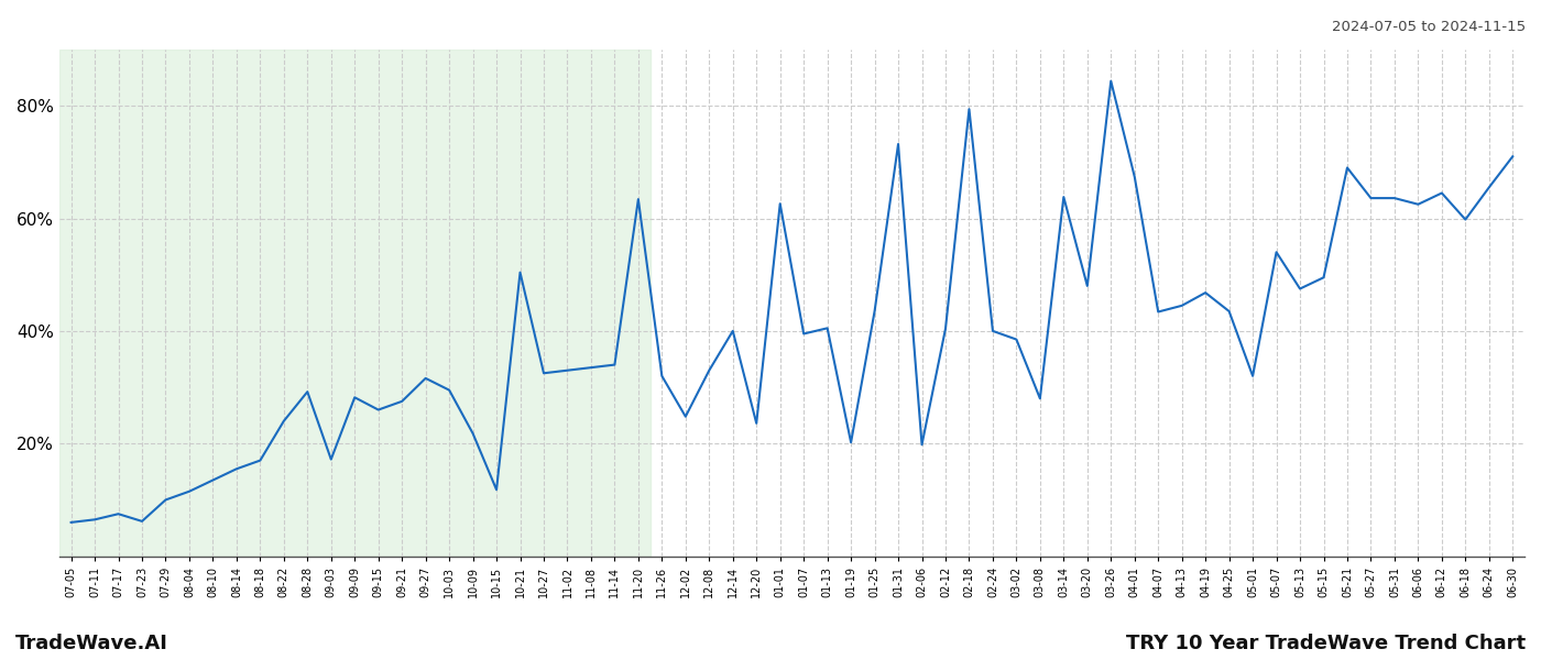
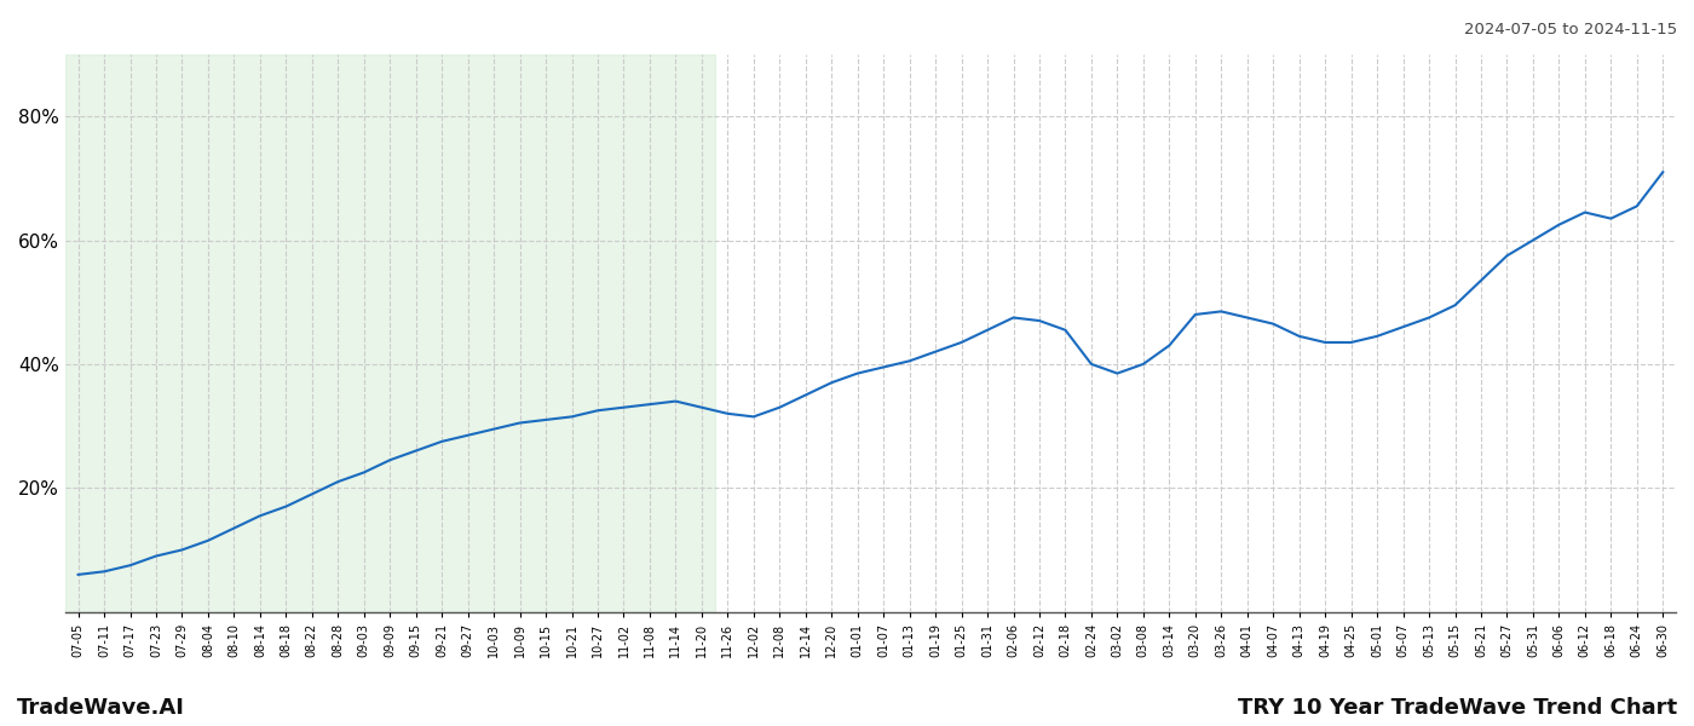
07-23: 6.2% -> 9.0%
08-22: 24.0% -> 19.0%
08-28: 29.2% -> 21.0%
09-03: 17.2% -> 22.5%
09-09: 28.2% -> 24.5%
09-27: 31.6% -> 28.5%
10-09: 21.8% -> 30.5%
10-15: 11.8% -> 31.0%
10-21: 50.4% -> 31.5%
11-20: 63.4% -> 33.0%
12-02: 24.8% -> 31.5%
12-14: 40.0% -> 35.0%
12-20: 23.6% -> 37.0%
01-01: 62.6% -> 38.5%
01-19: 20.2% -> 42.0%
01-31: 73.2% -> 45.5%
02-06: 19.8% -> 47.5%
02-12: 40.4% -> 47.0%
02-18: 79.4% -> 45.5%
03-08: 28.0% -> 40.0%
03-14: 63.8% -> 43.0%
03-26: 84.4% -> 48.5%
04-01: 67.4% -> 47.5%
04-07: 43.4% -> 46.5%
04-19: 46.8% -> 43.5%
05-01: 32.0% -> 44.5%
05-07: 54.0% -> 46.0%
05-21: 69.0% -> 53.5%
05-27: 63.6% -> 57.5%
05-31: 63.6% -> 60.0%
06-18: 59.8% -> 63.5%
